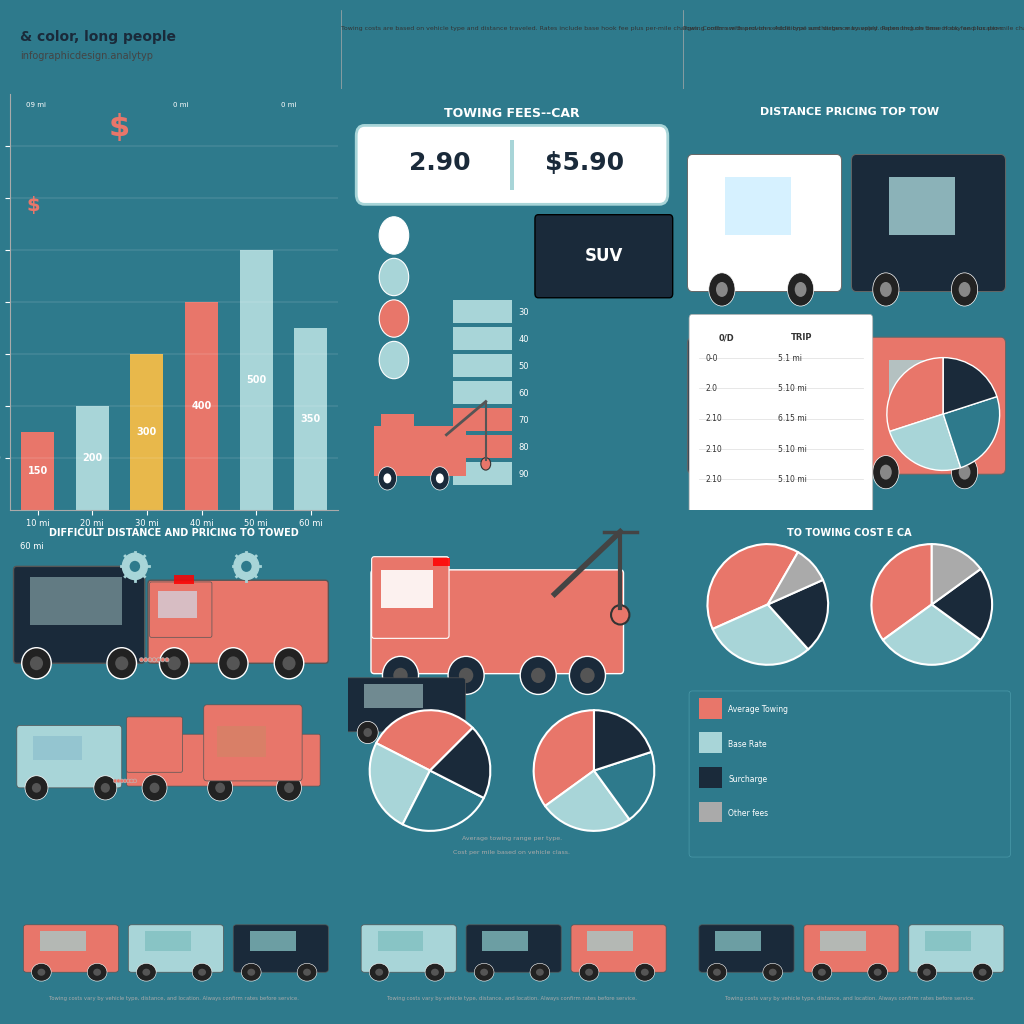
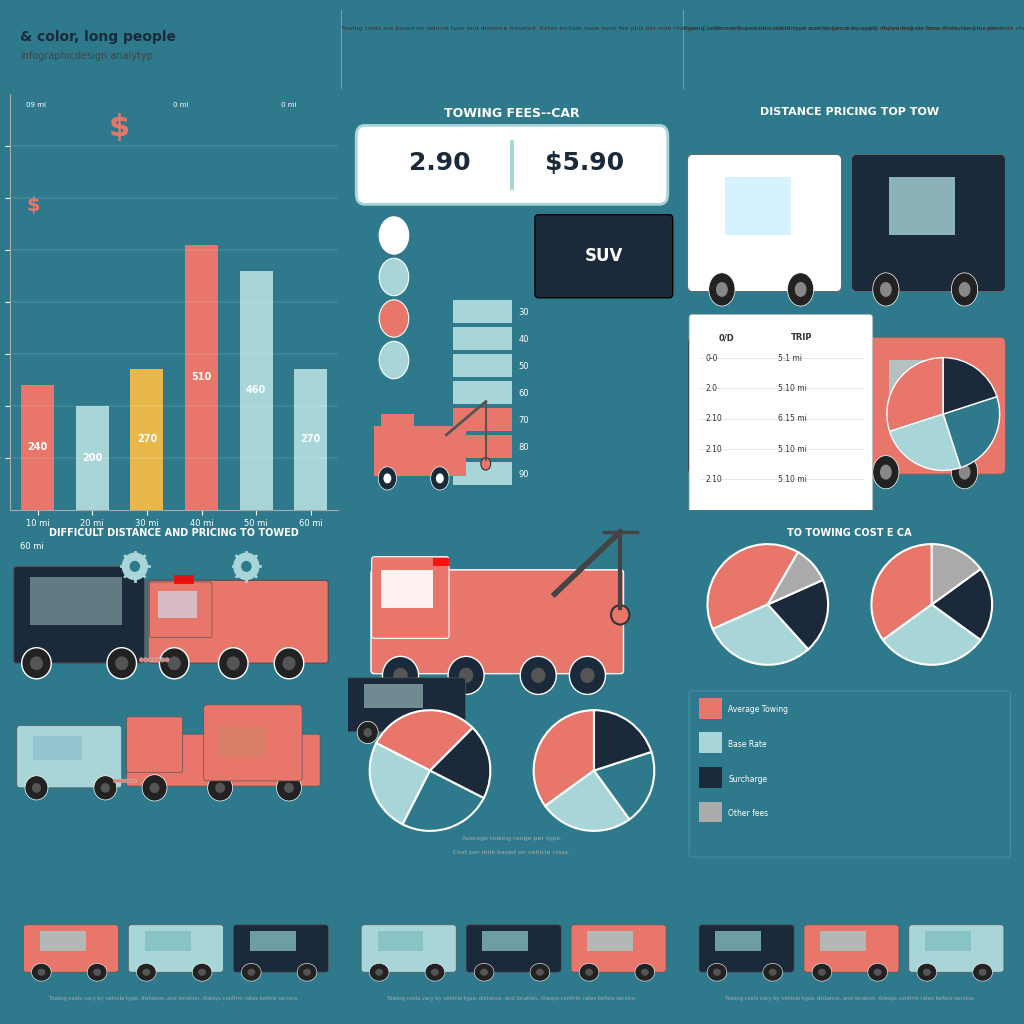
10 mi: 150 -> 240
30 mi: 300 -> 270
40 mi: 400 -> 510
50 mi: 500 -> 460
60 mi: 350 -> 270
